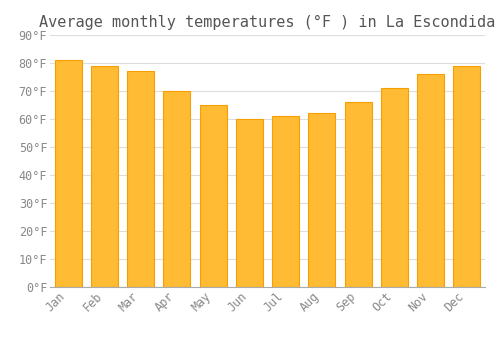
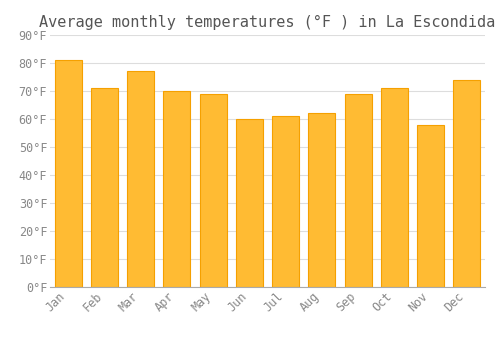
Feb: 79°F -> 71°F
May: 65°F -> 69°F
Sep: 66°F -> 69°F
Nov: 76°F -> 58°F
Dec: 79°F -> 74°F
